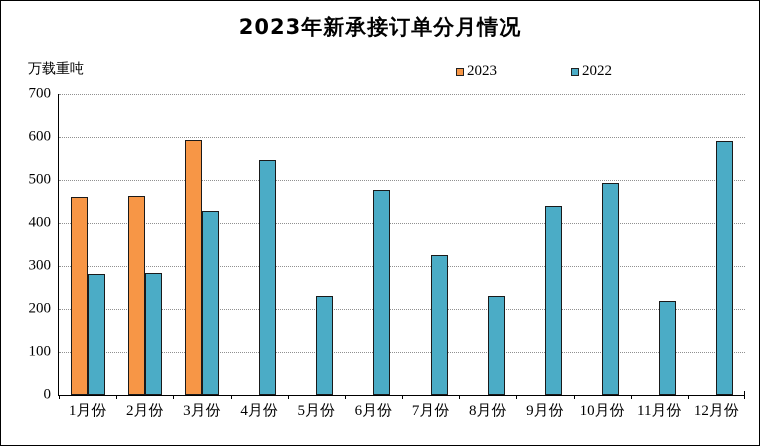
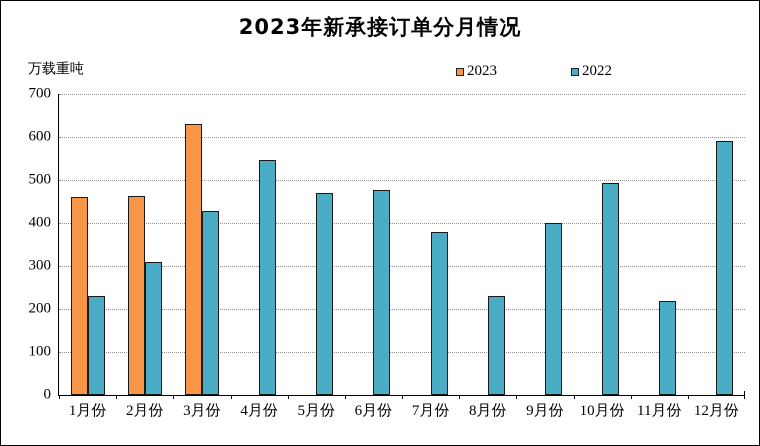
2022/1月份: 280 -> 230
2022/2月份: 280 -> 310
2023/3月份: 590 -> 630
2022/5月份: 230 -> 470
2022/7月份: 320 -> 380
2022/9月份: 440 -> 400
